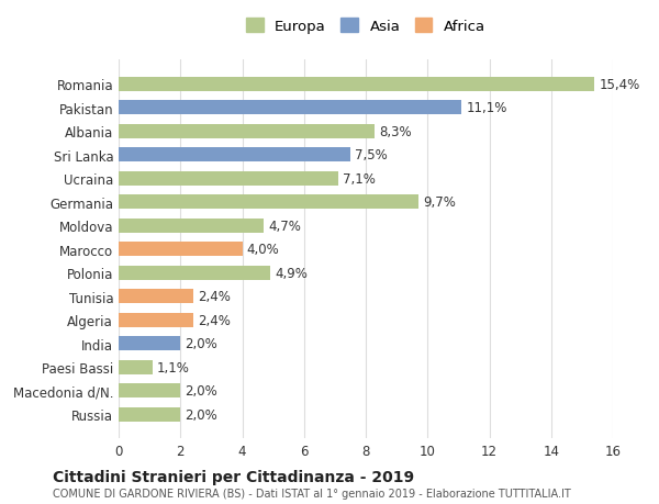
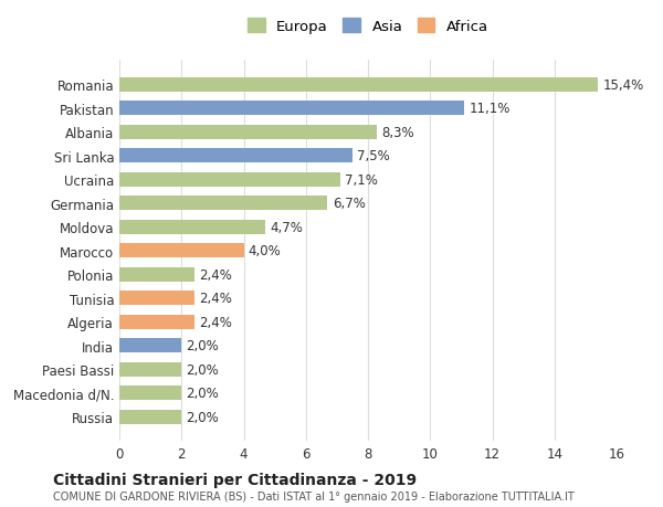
Germania: 9,7% -> 6,7%
Polonia: 4,9% -> 2,4%
Paesi Bassi: 1,1% -> 2,0%
